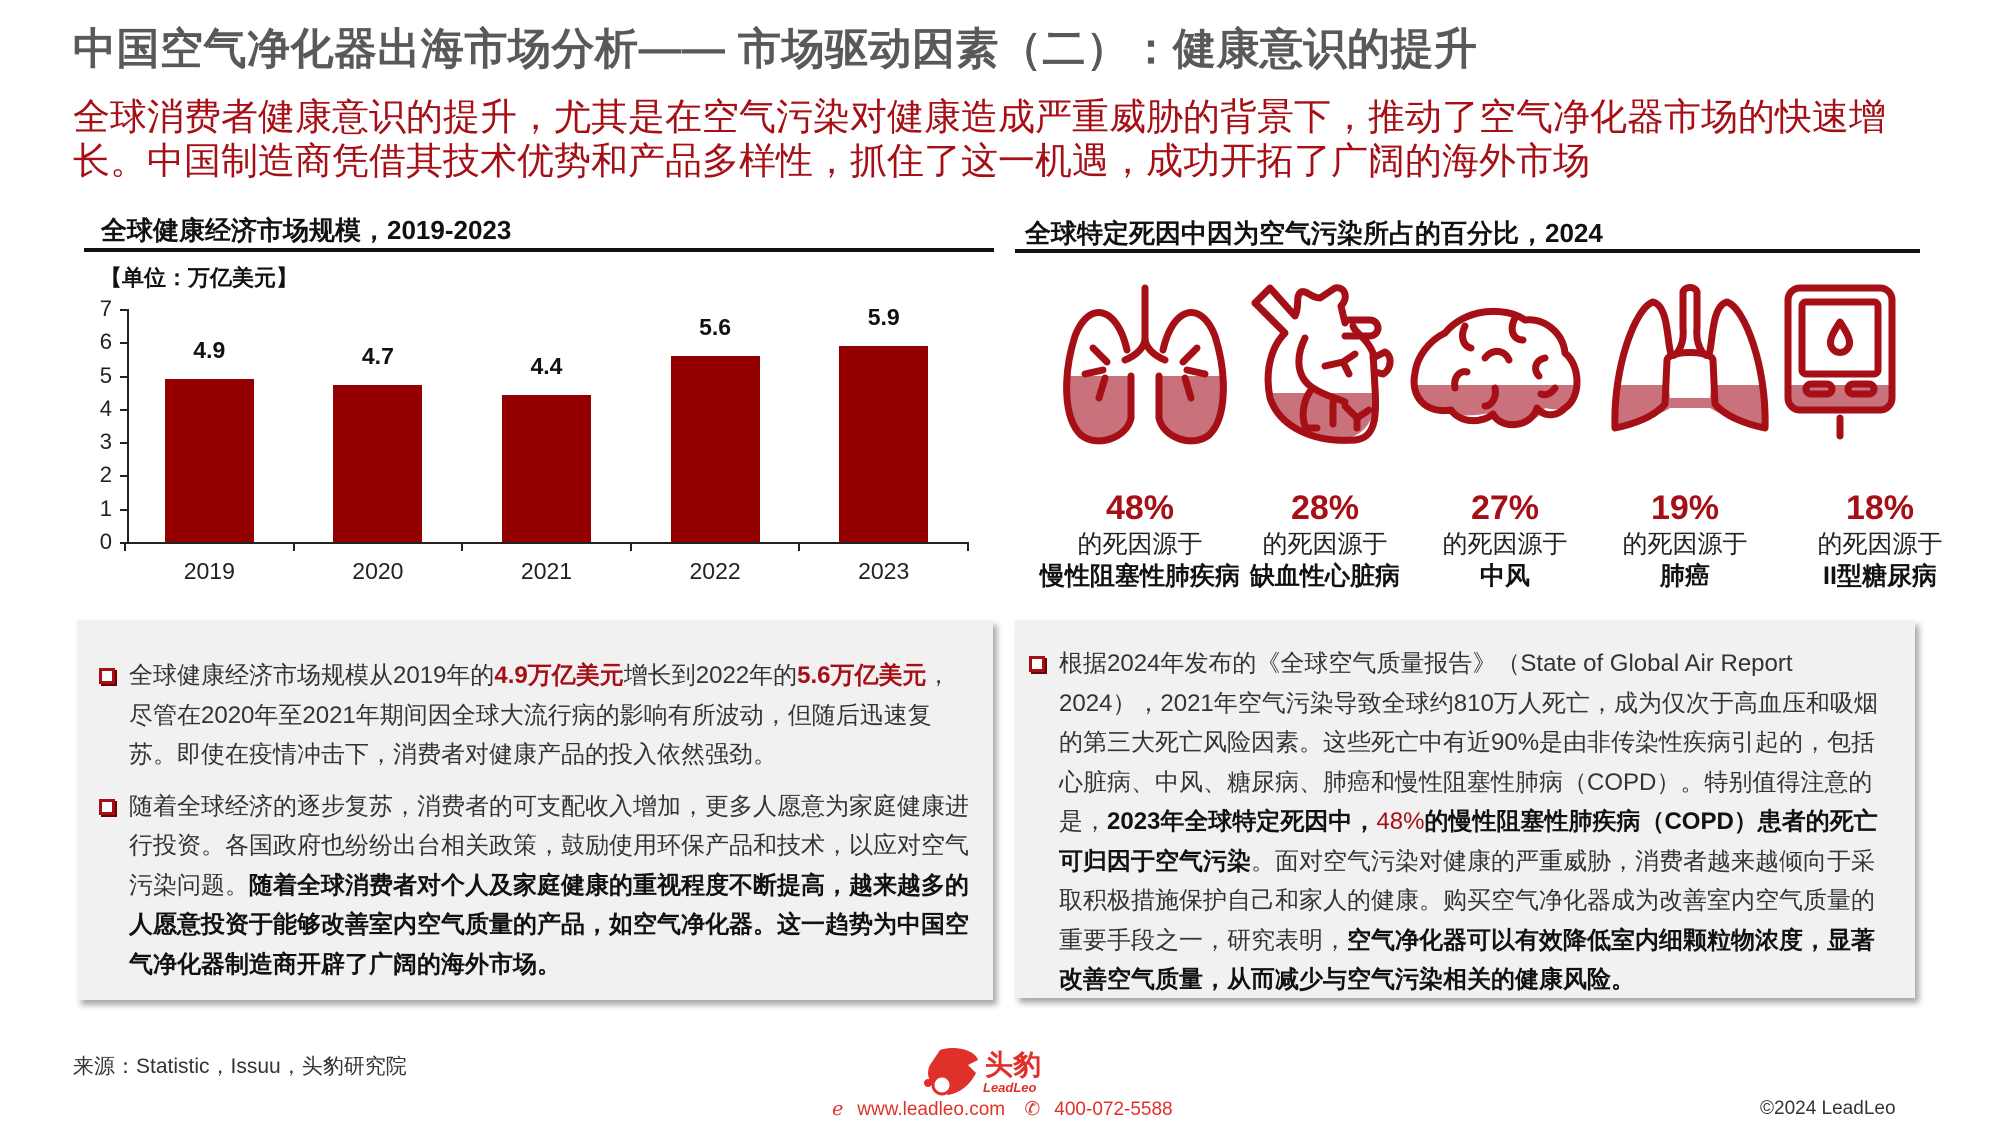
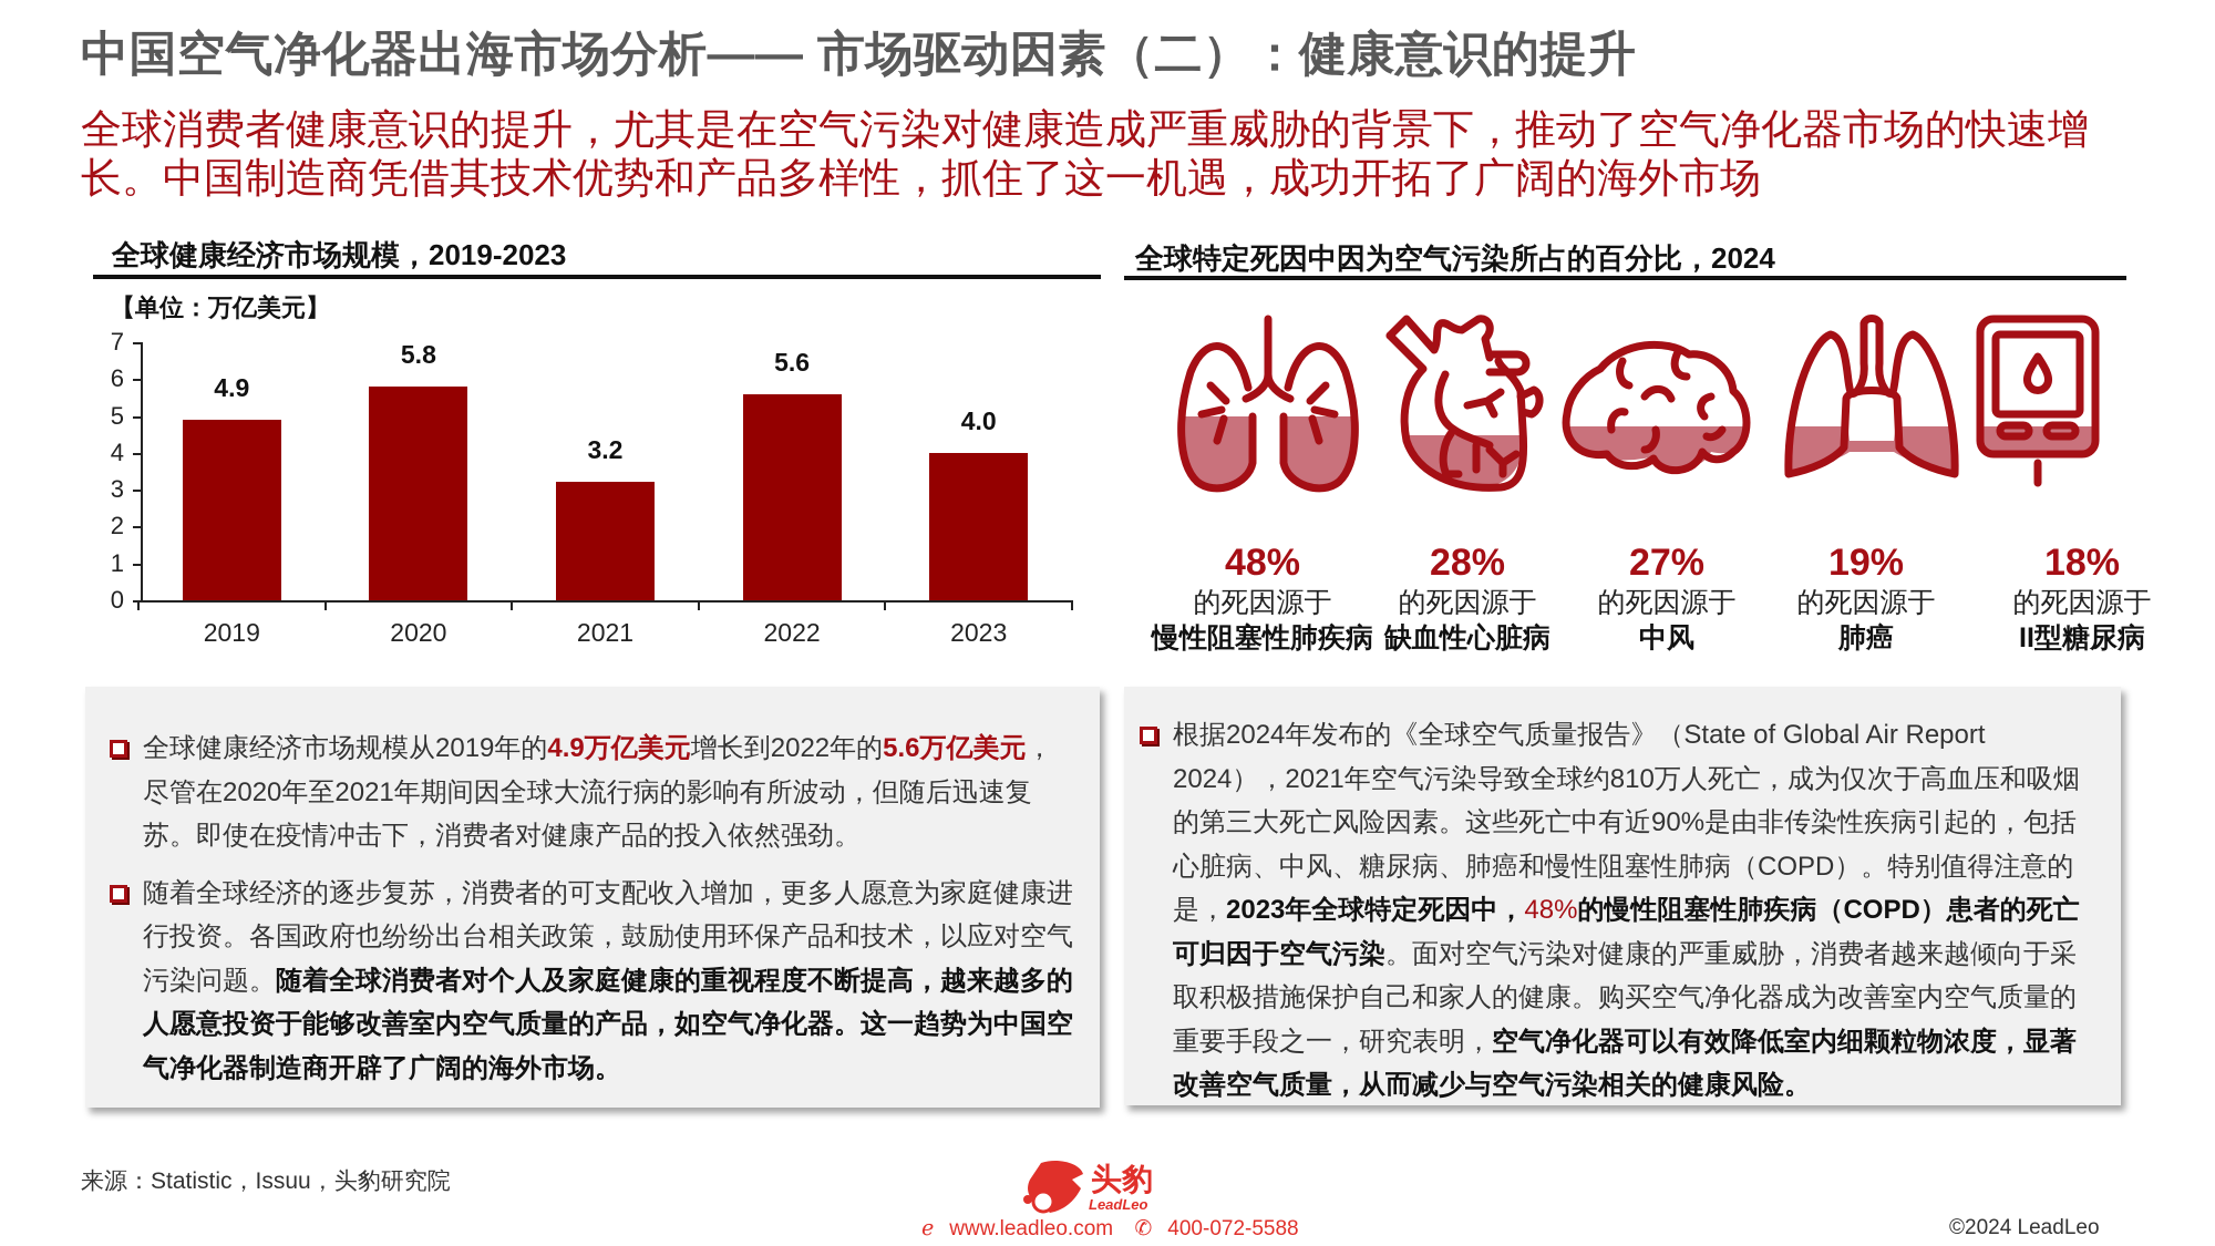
2020: 4.7 -> 5.8
2021: 4.4 -> 3.2
2023: 5.9 -> 4.0
